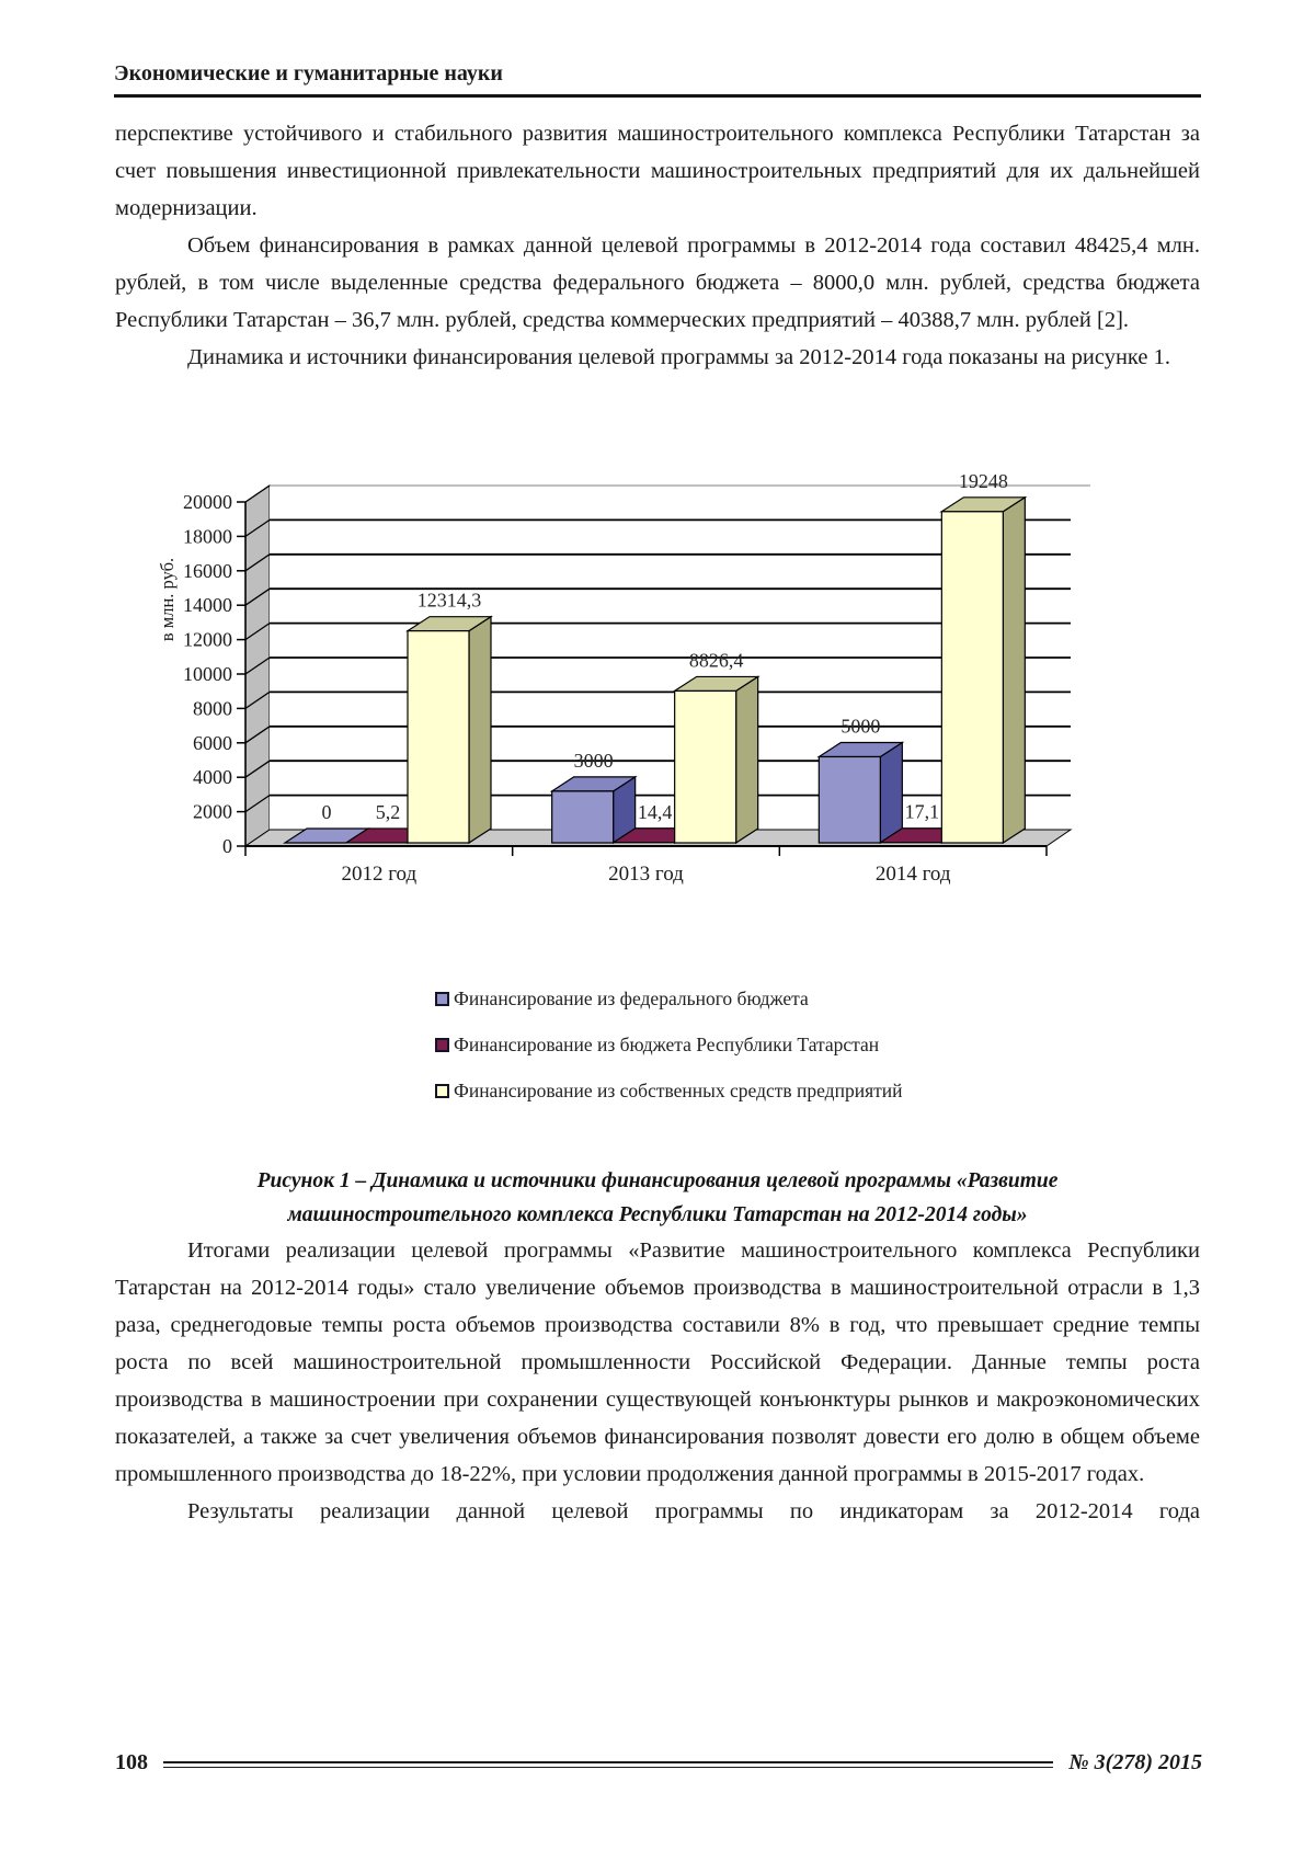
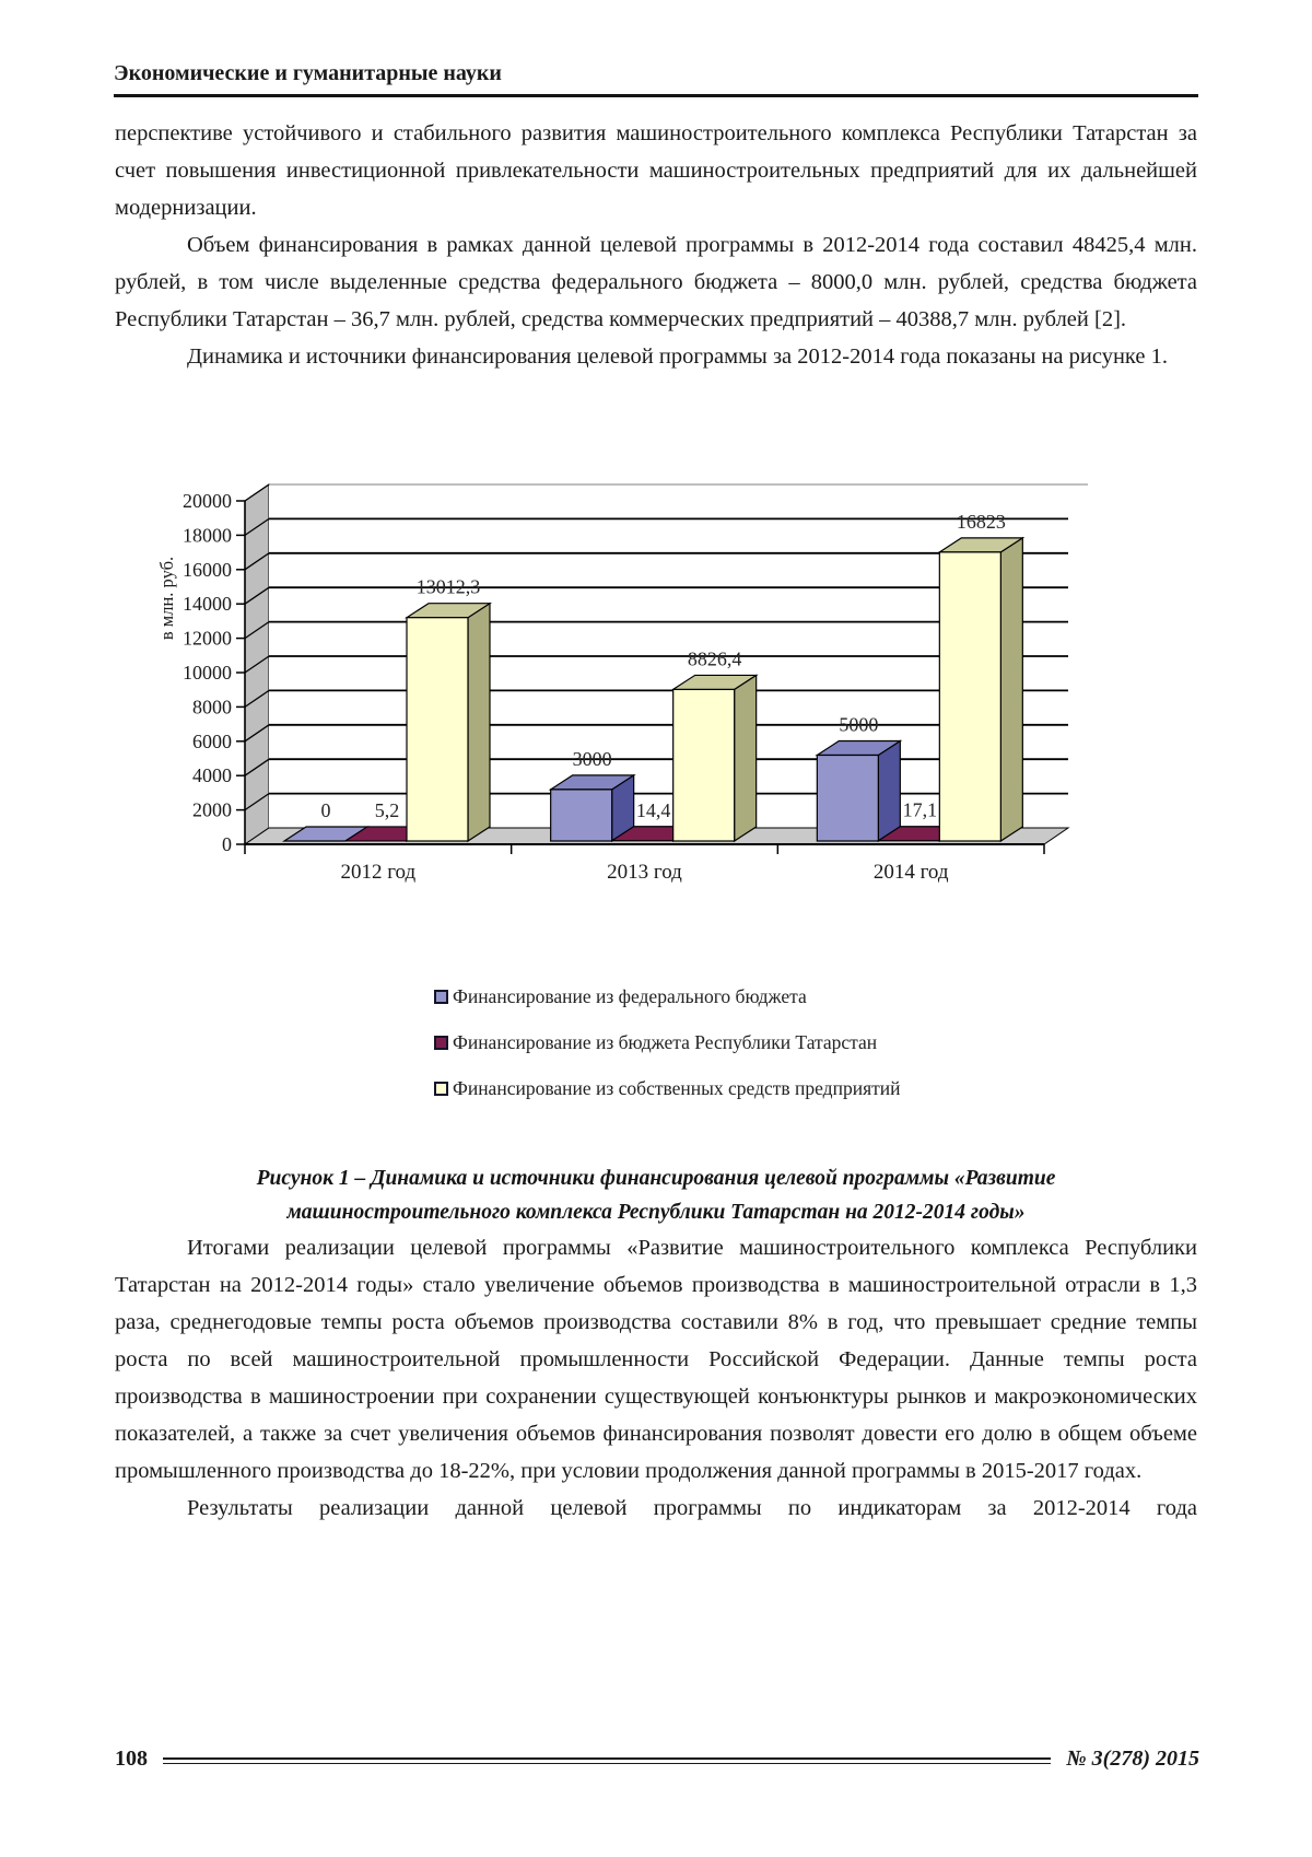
Финансирование из собственных средств предприятий/2012 год: 12314,3 -> 13012,3
Финансирование из собственных средств предприятий/2014 год: 19248 -> 16823
